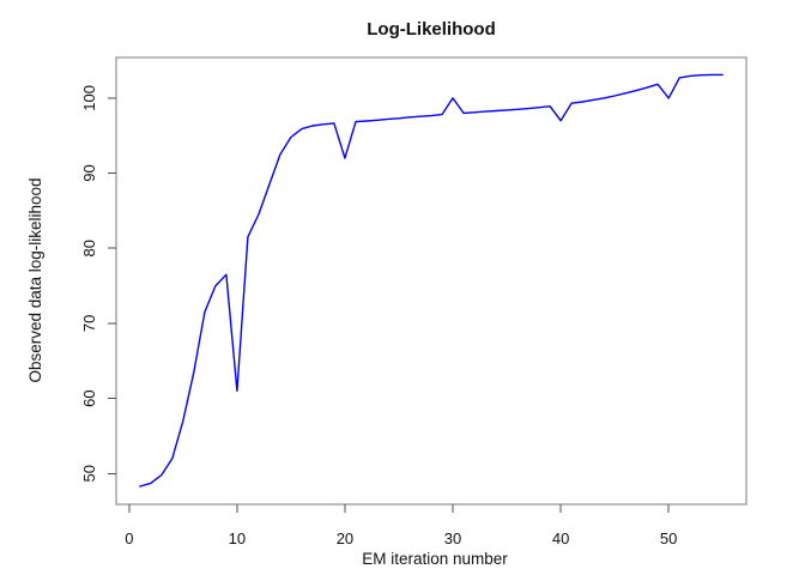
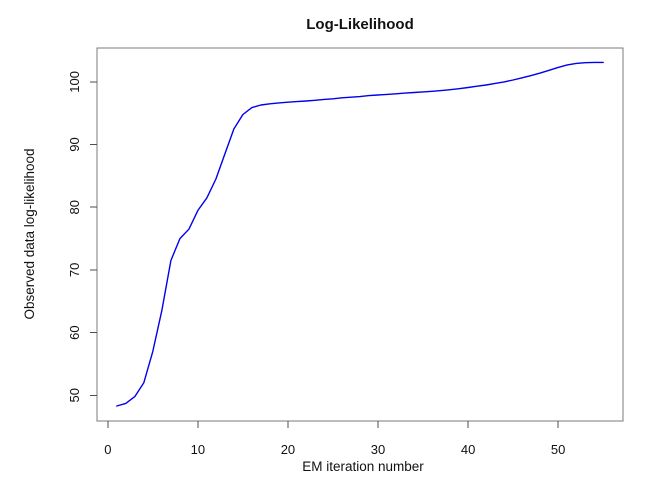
10: 61 -> 80
20: 92 -> 97
30: 100 -> 98
40: 97 -> 99
50: 100 -> 102
